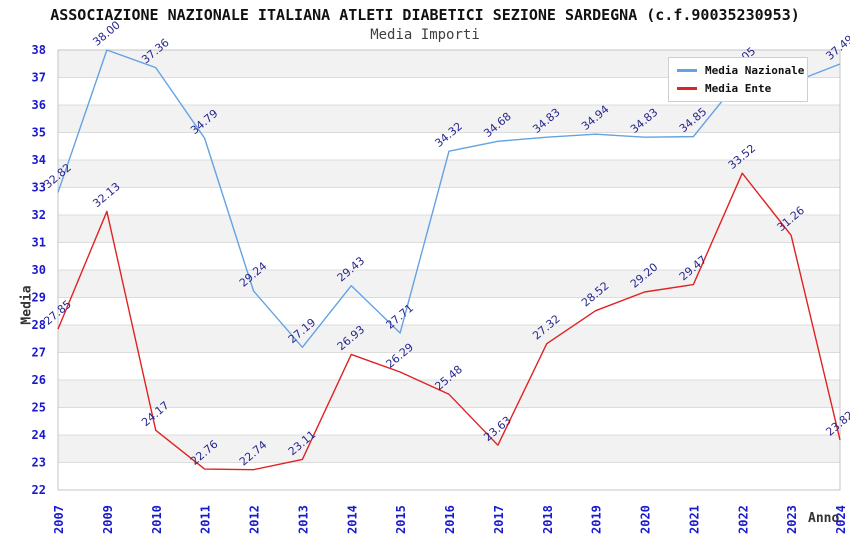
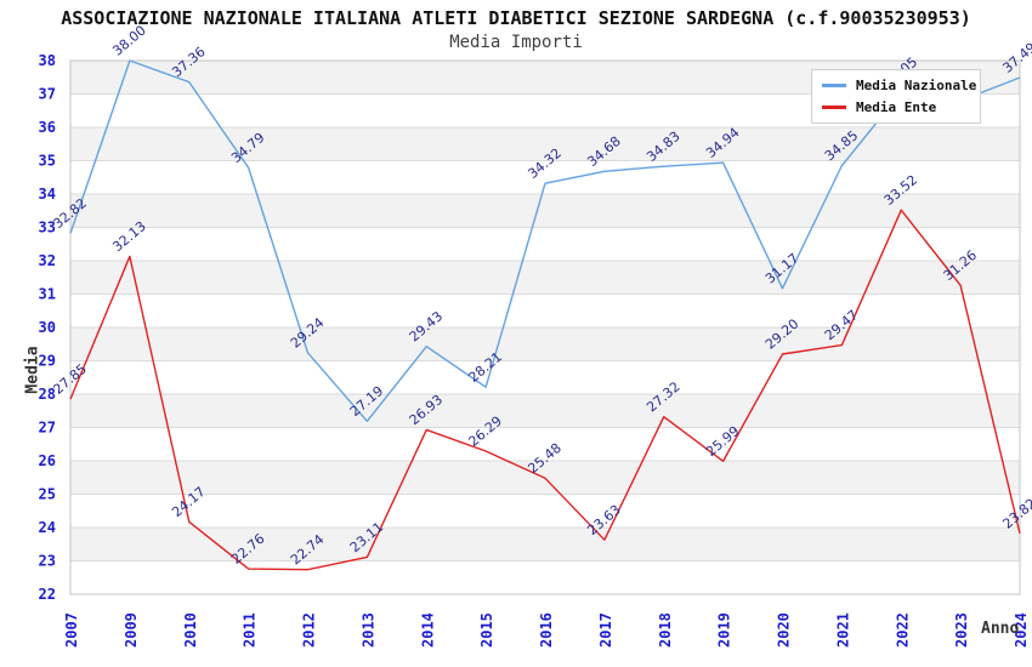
Media Nazionale/2015: 27.71 -> 28.21
Media Ente/2019: 28.52 -> 25.99
Media Nazionale/2020: 34.83 -> 31.17
